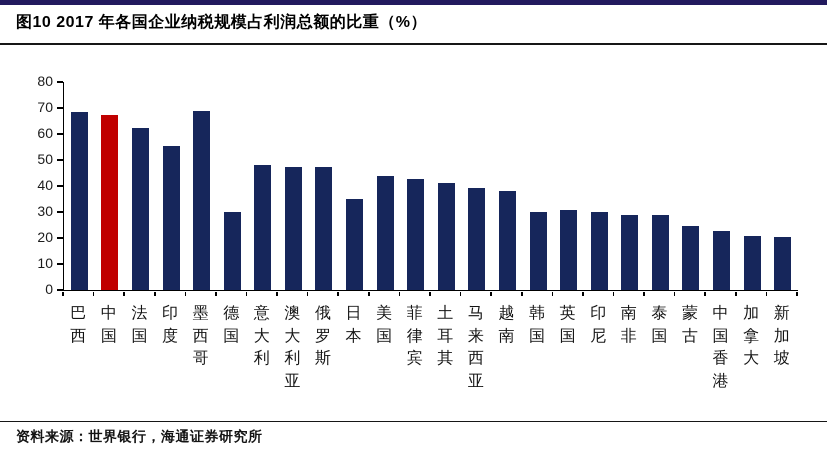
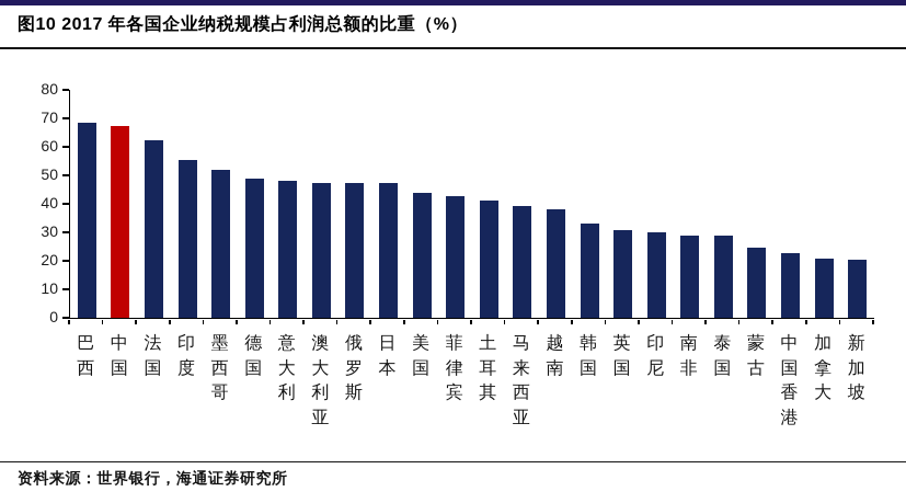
墨西哥: 69 -> 52
德国: 30 -> 49
日本: 35 -> 47
韩国: 30 -> 33
